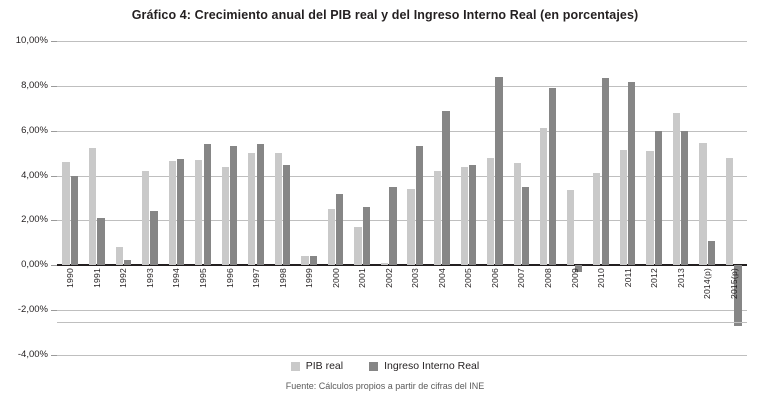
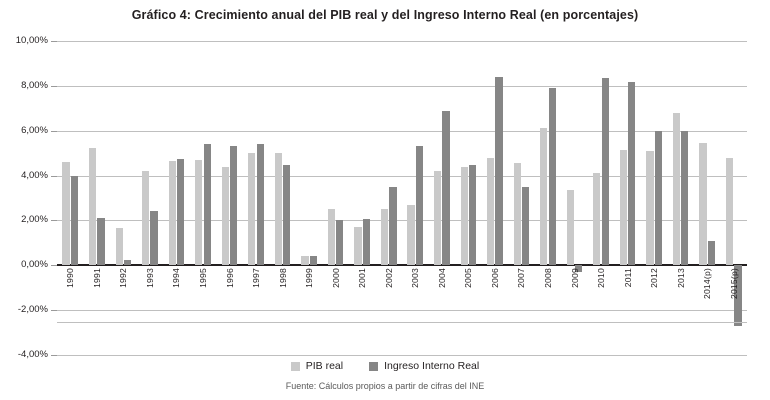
PIB real/1992: 0,8% -> 1,6%
Ingreso Interno Real/2000: 3,2% -> 2,0%
Ingreso Interno Real/2001: 2,6% -> 2,0%
PIB real/2002: 0,1% -> 2,5%
PIB real/2003: 3,4% -> 2,7%
